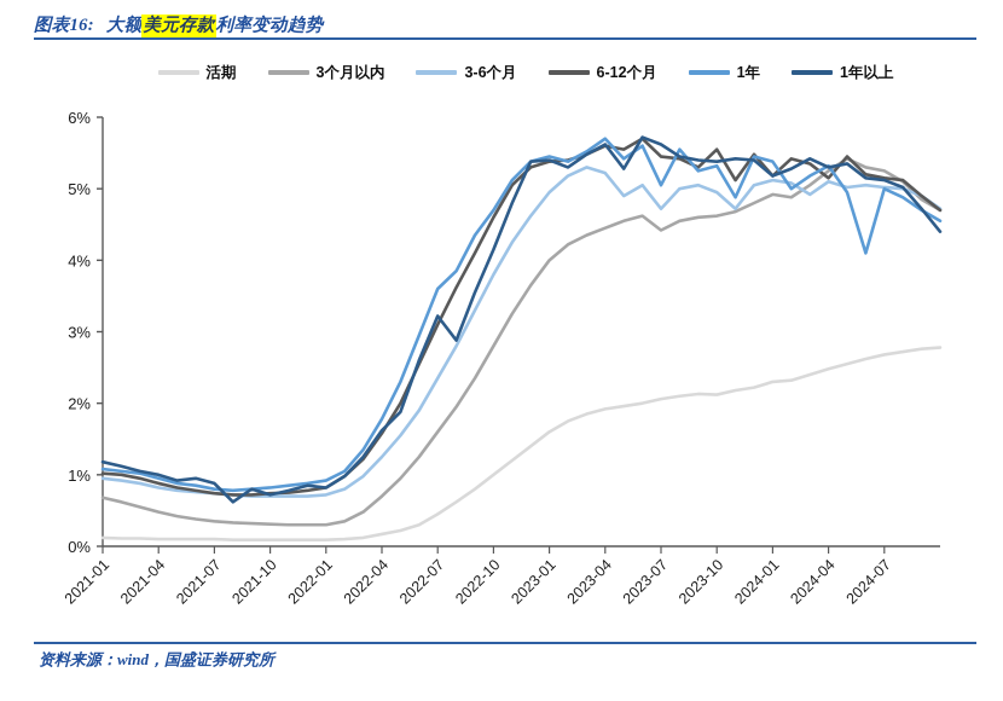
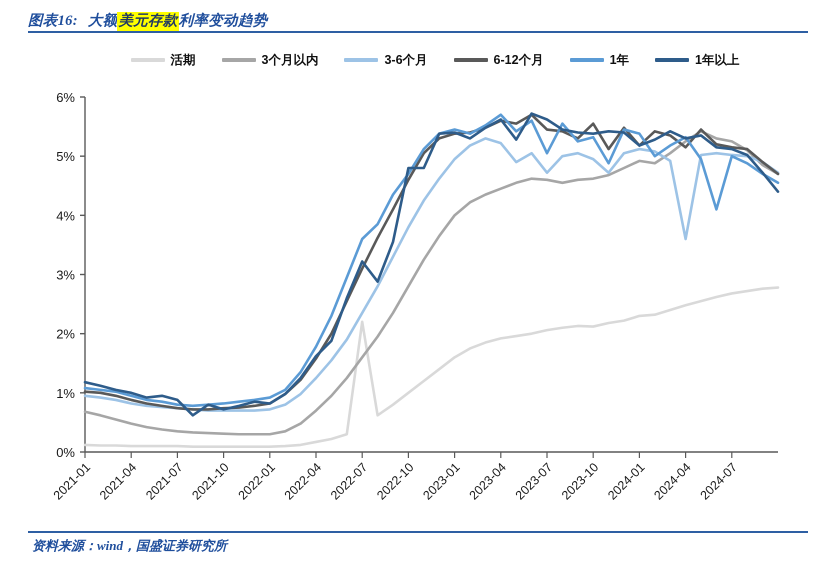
活期/2022-07: 0.5% -> 2.2%
1年以上/2022-10: 4.2% -> 4.8%
3个月以内/2023-07: 4.4% -> 4.6%
3-6个月/2024-04: 5.1% -> 3.6%
